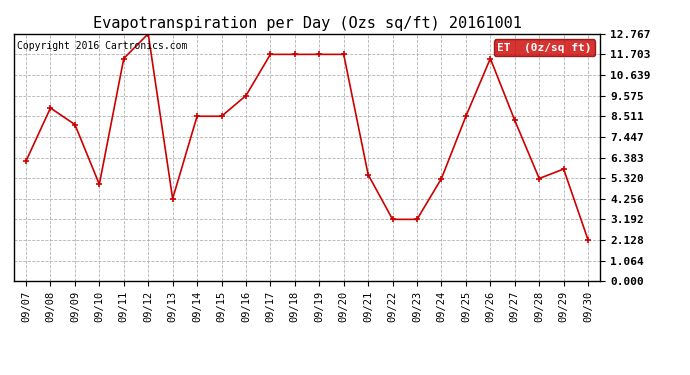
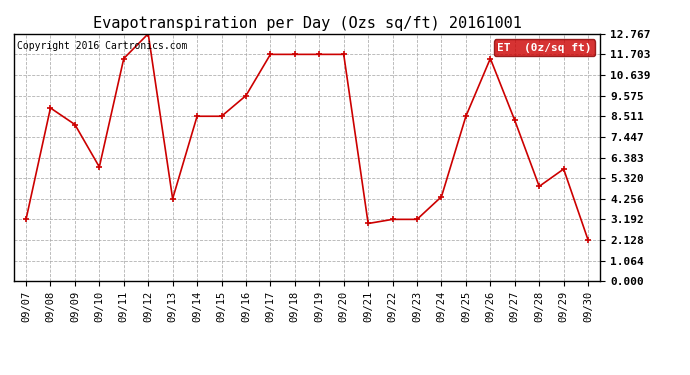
09/07: 6.2 -> 3.2
09/10: 5.0 -> 5.9
09/21: 5.5 -> 3.0
09/24: 5.3 -> 4.4
09/28: 5.3 -> 4.9
